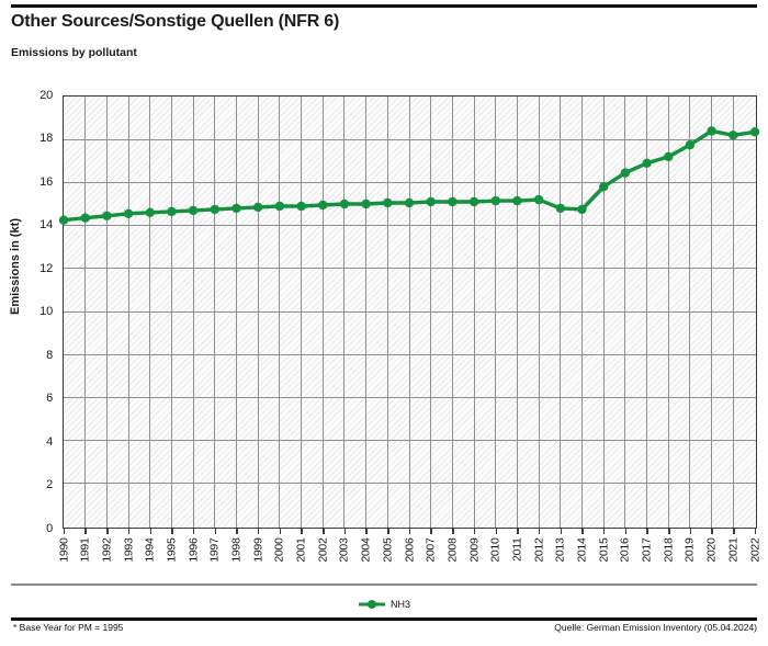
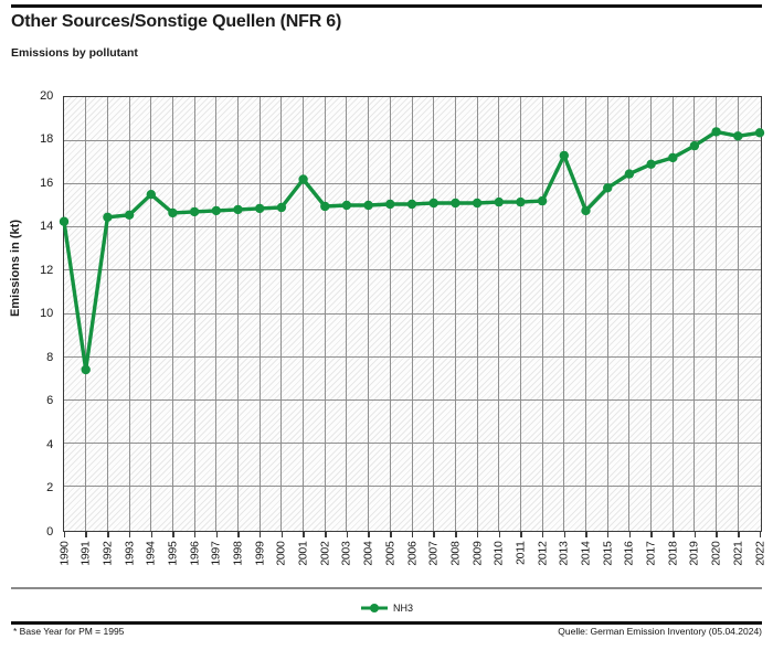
1991: 14.3 -> 7.4
1994: 14.6 -> 15.5
2001: 14.9 -> 16.2
2013: 14.8 -> 17.3
